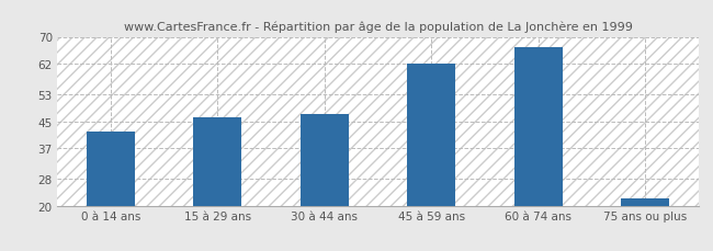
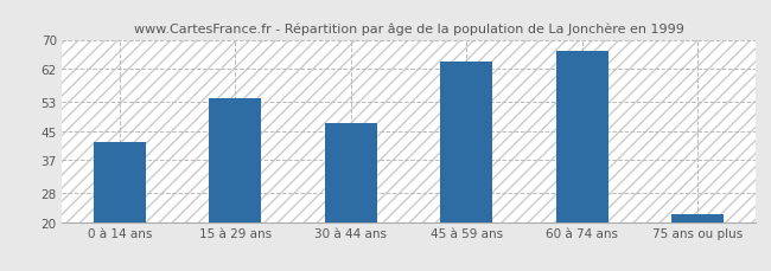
15 à 29 ans: 46 -> 54
45 à 59 ans: 62 -> 64
